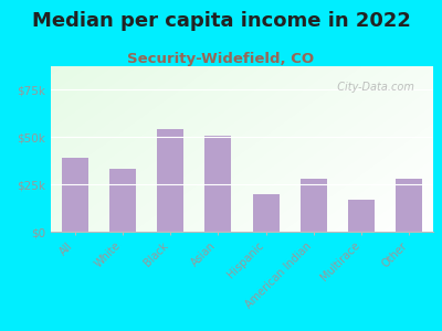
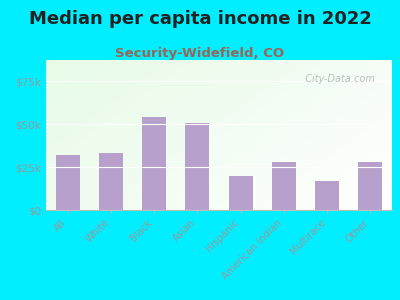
All: $39k -> $32k
